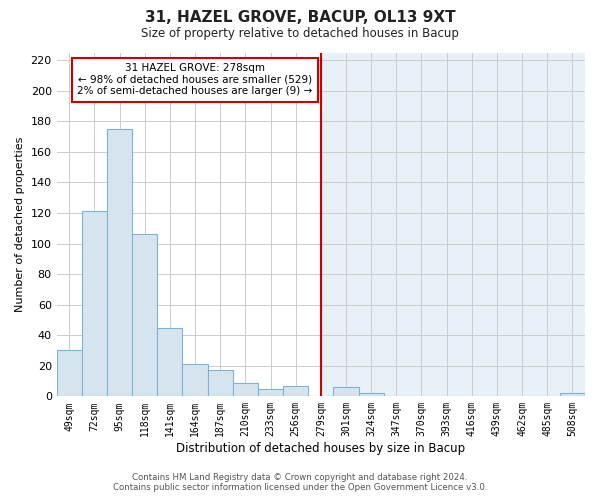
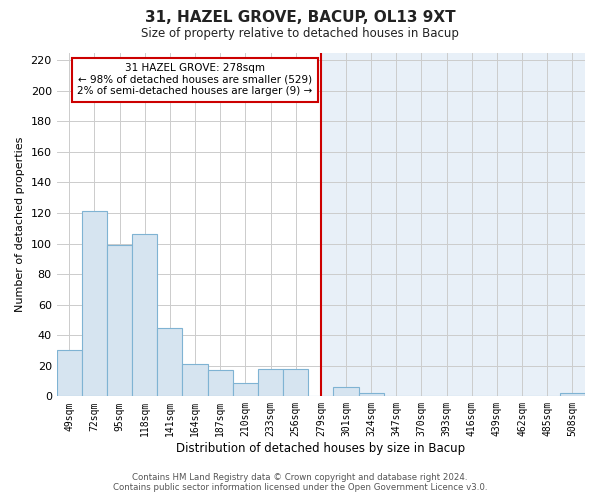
95sqm: 175 -> 99
233sqm: 5 -> 18
256sqm: 7 -> 18
